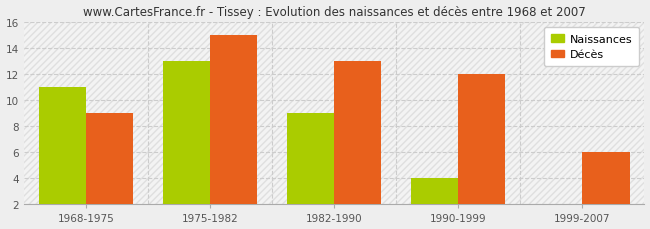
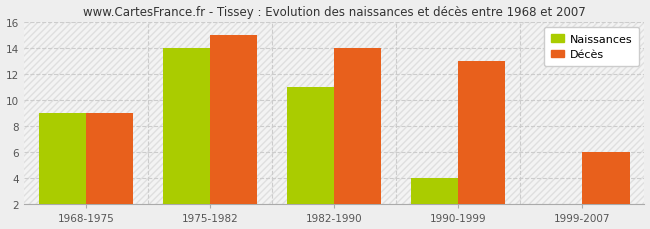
Naissances/1968-1975: 11 -> 9
Naissances/1975-1982: 13 -> 14
Naissances/1982-1990: 9 -> 11
Décès/1982-1990: 13 -> 14
Décès/1990-1999: 12 -> 13
